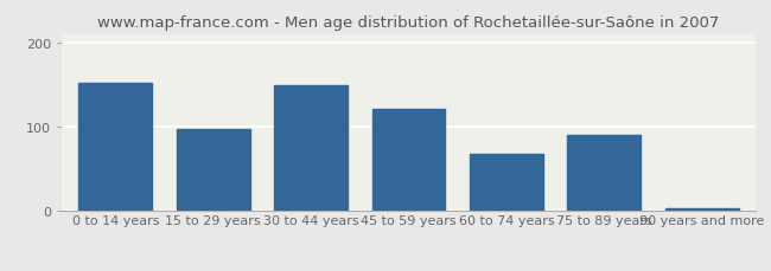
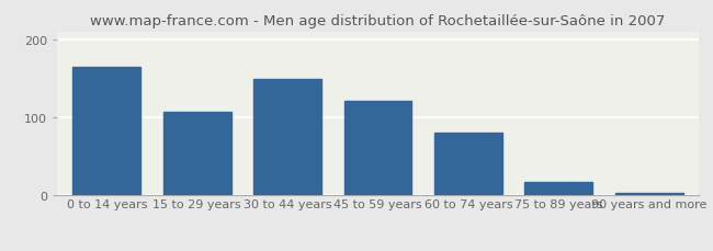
0 to 14 years: 152 -> 165
15 to 29 years: 98 -> 108
60 to 74 years: 68 -> 80
75 to 89 years: 90 -> 18
